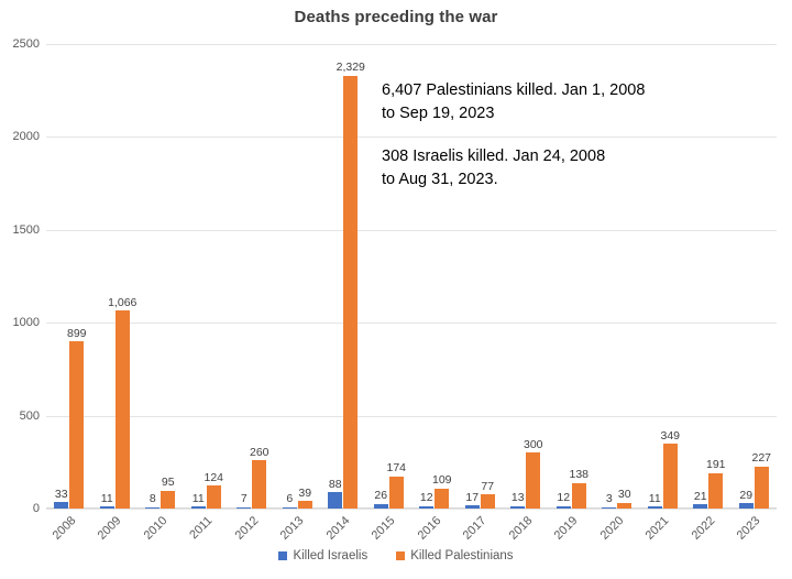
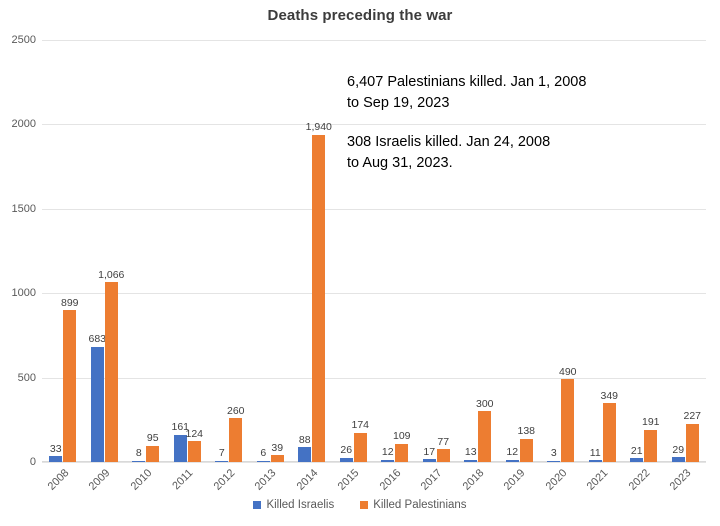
Killed Israelis/2009: 11 -> 683
Killed Israelis/2011: 11 -> 161
Killed Palestinians/2014: 2,329 -> 1,940
Killed Palestinians/2020: 30 -> 490
